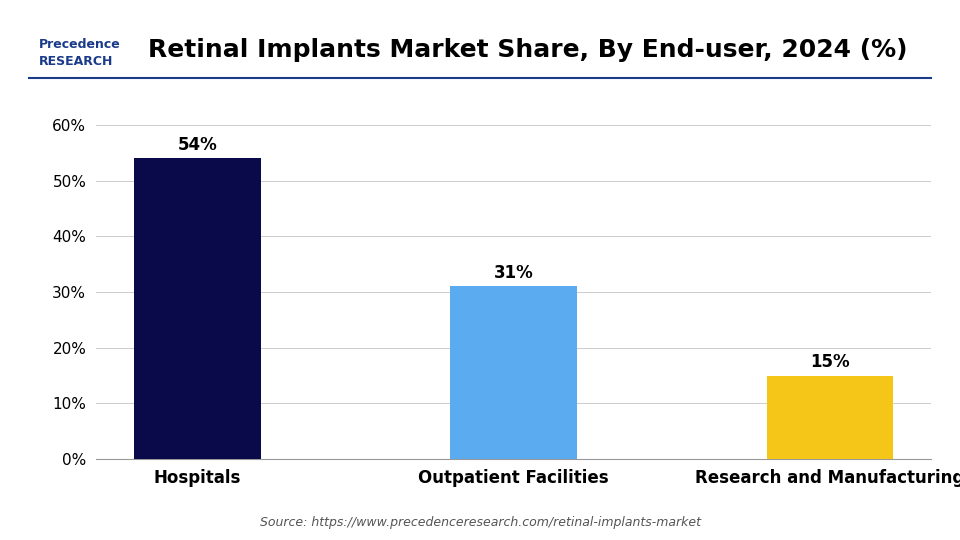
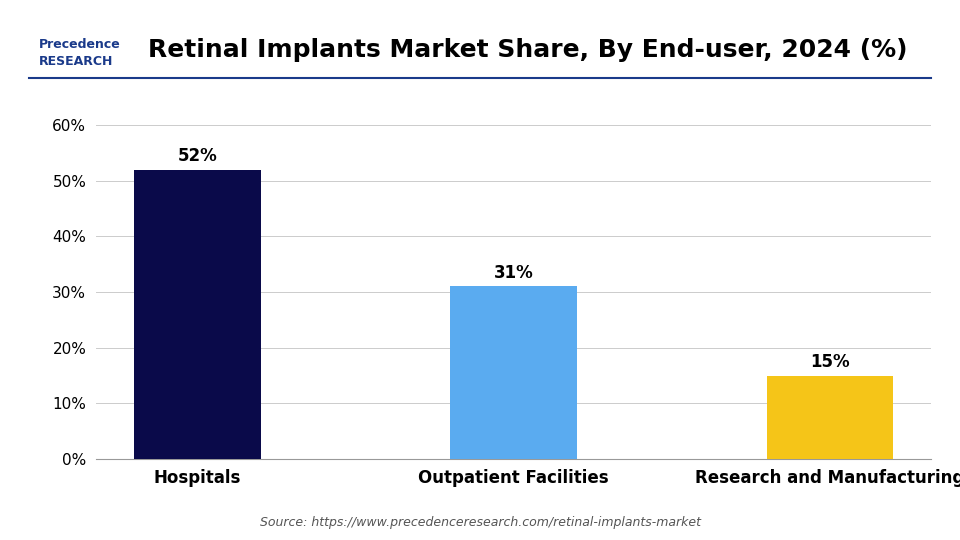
Hospitals: 54% -> 52%
